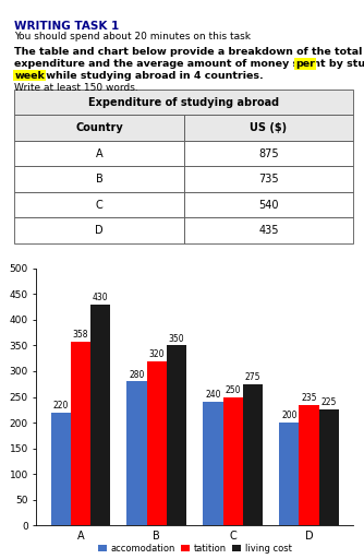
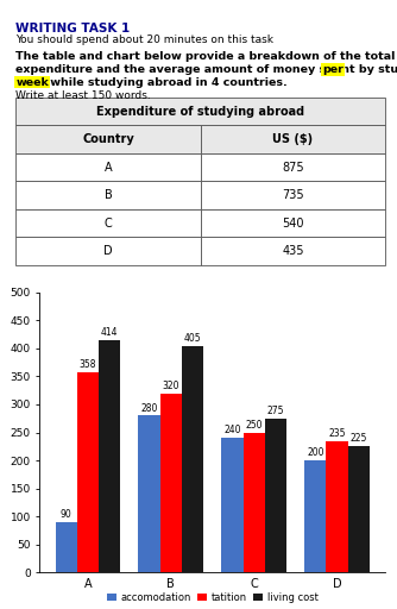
accomodation/A: 220 -> 90
living cost/A: 430 -> 414
living cost/B: 350 -> 405
